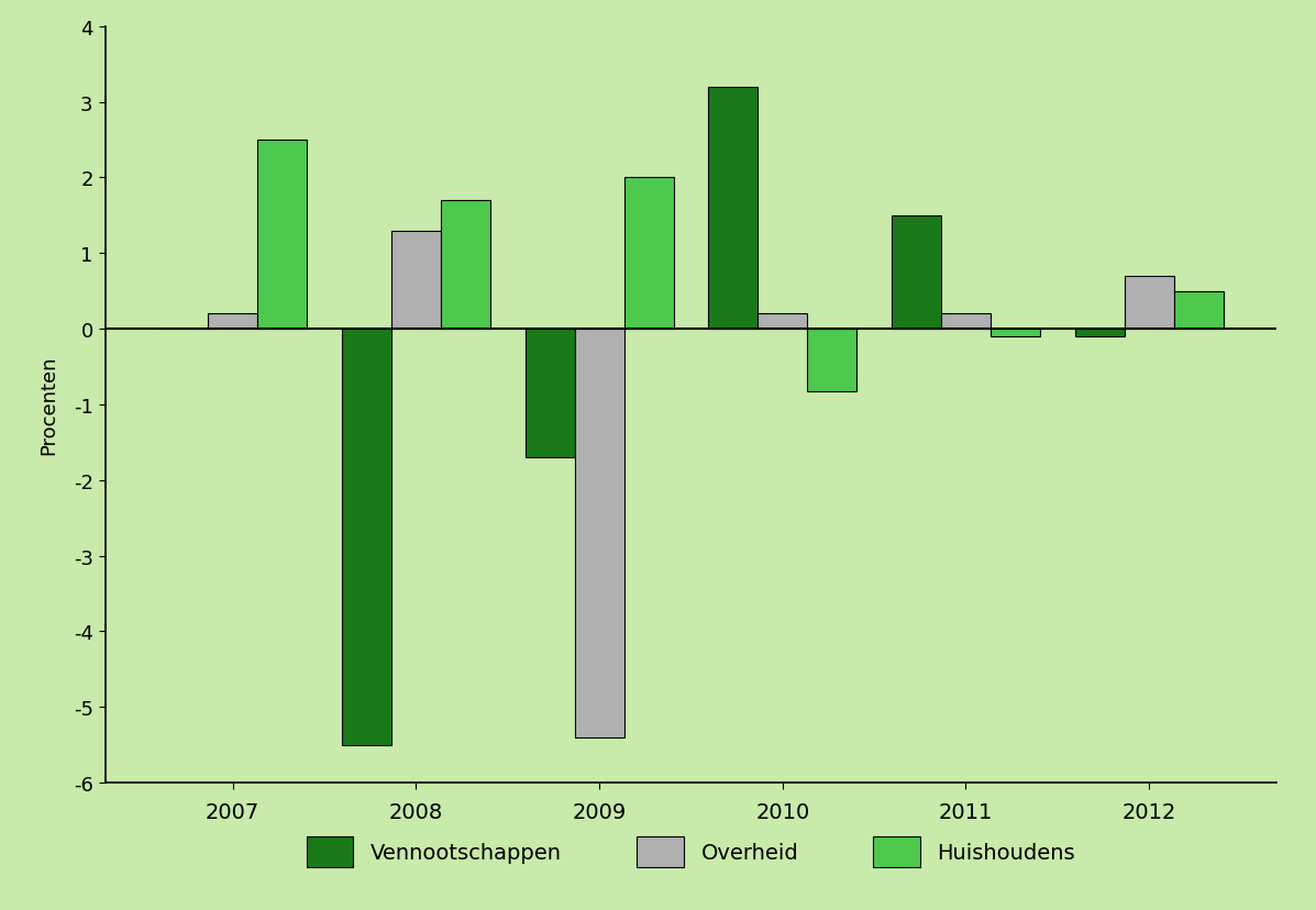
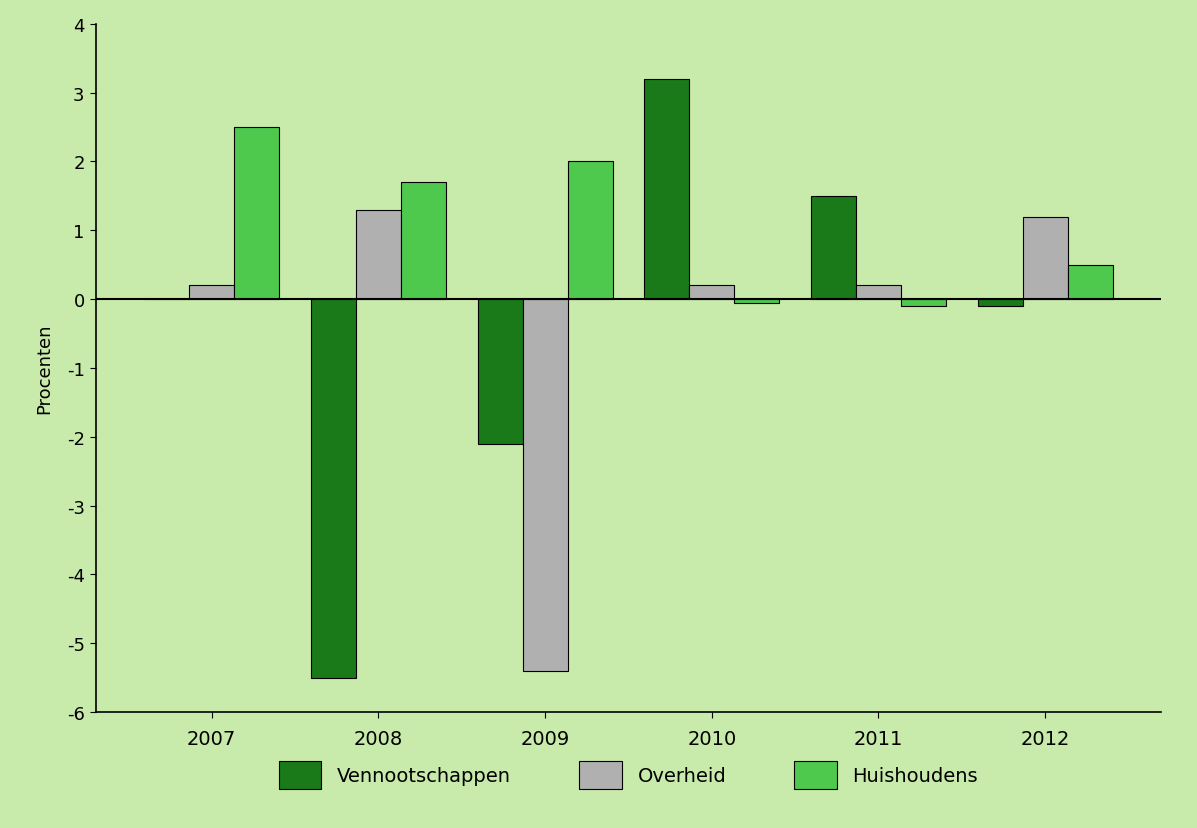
Vennootschappen/2009: -1.7 -> -2.1
Huishoudens/2010: -0.82 -> -0.05
Overheid/2012: 0.7 -> 1.2
